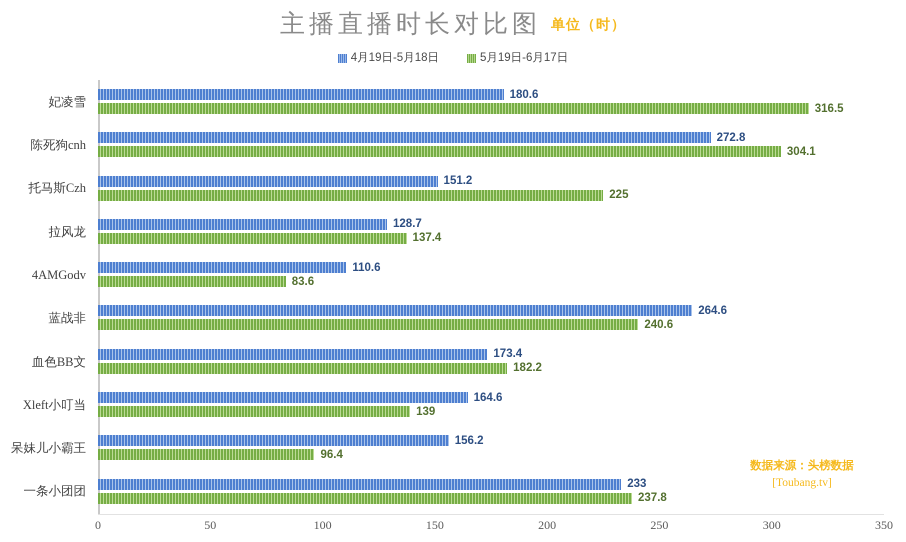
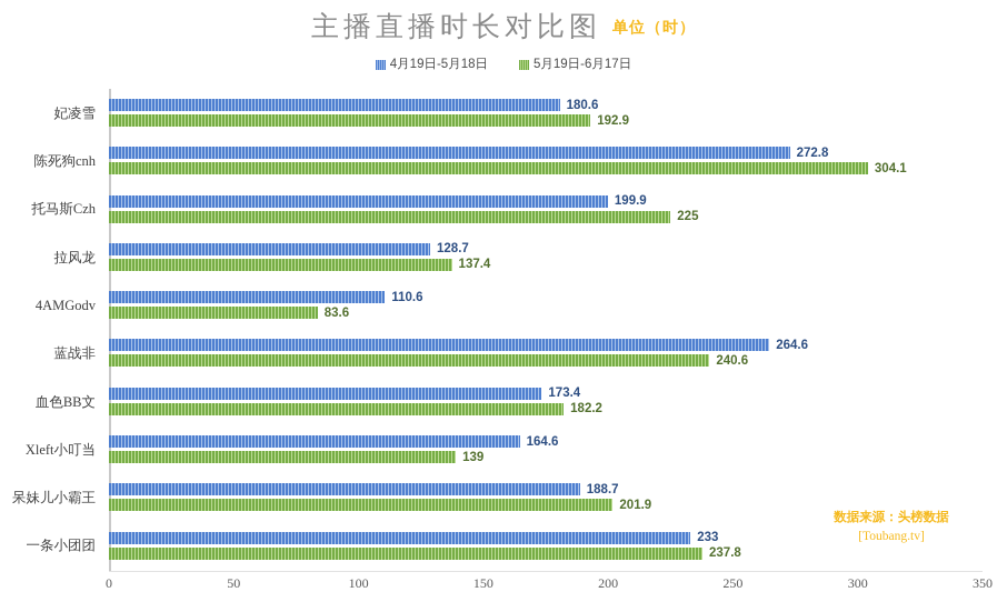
5月19日-6月17日/妃凌雪: 316.5 -> 192.9
4月19日-5月18日/托马斯Czh: 151.2 -> 199.9
4月19日-5月18日/呆妹儿小霸王: 156.2 -> 188.7
5月19日-6月17日/呆妹儿小霸王: 96.4 -> 201.9
